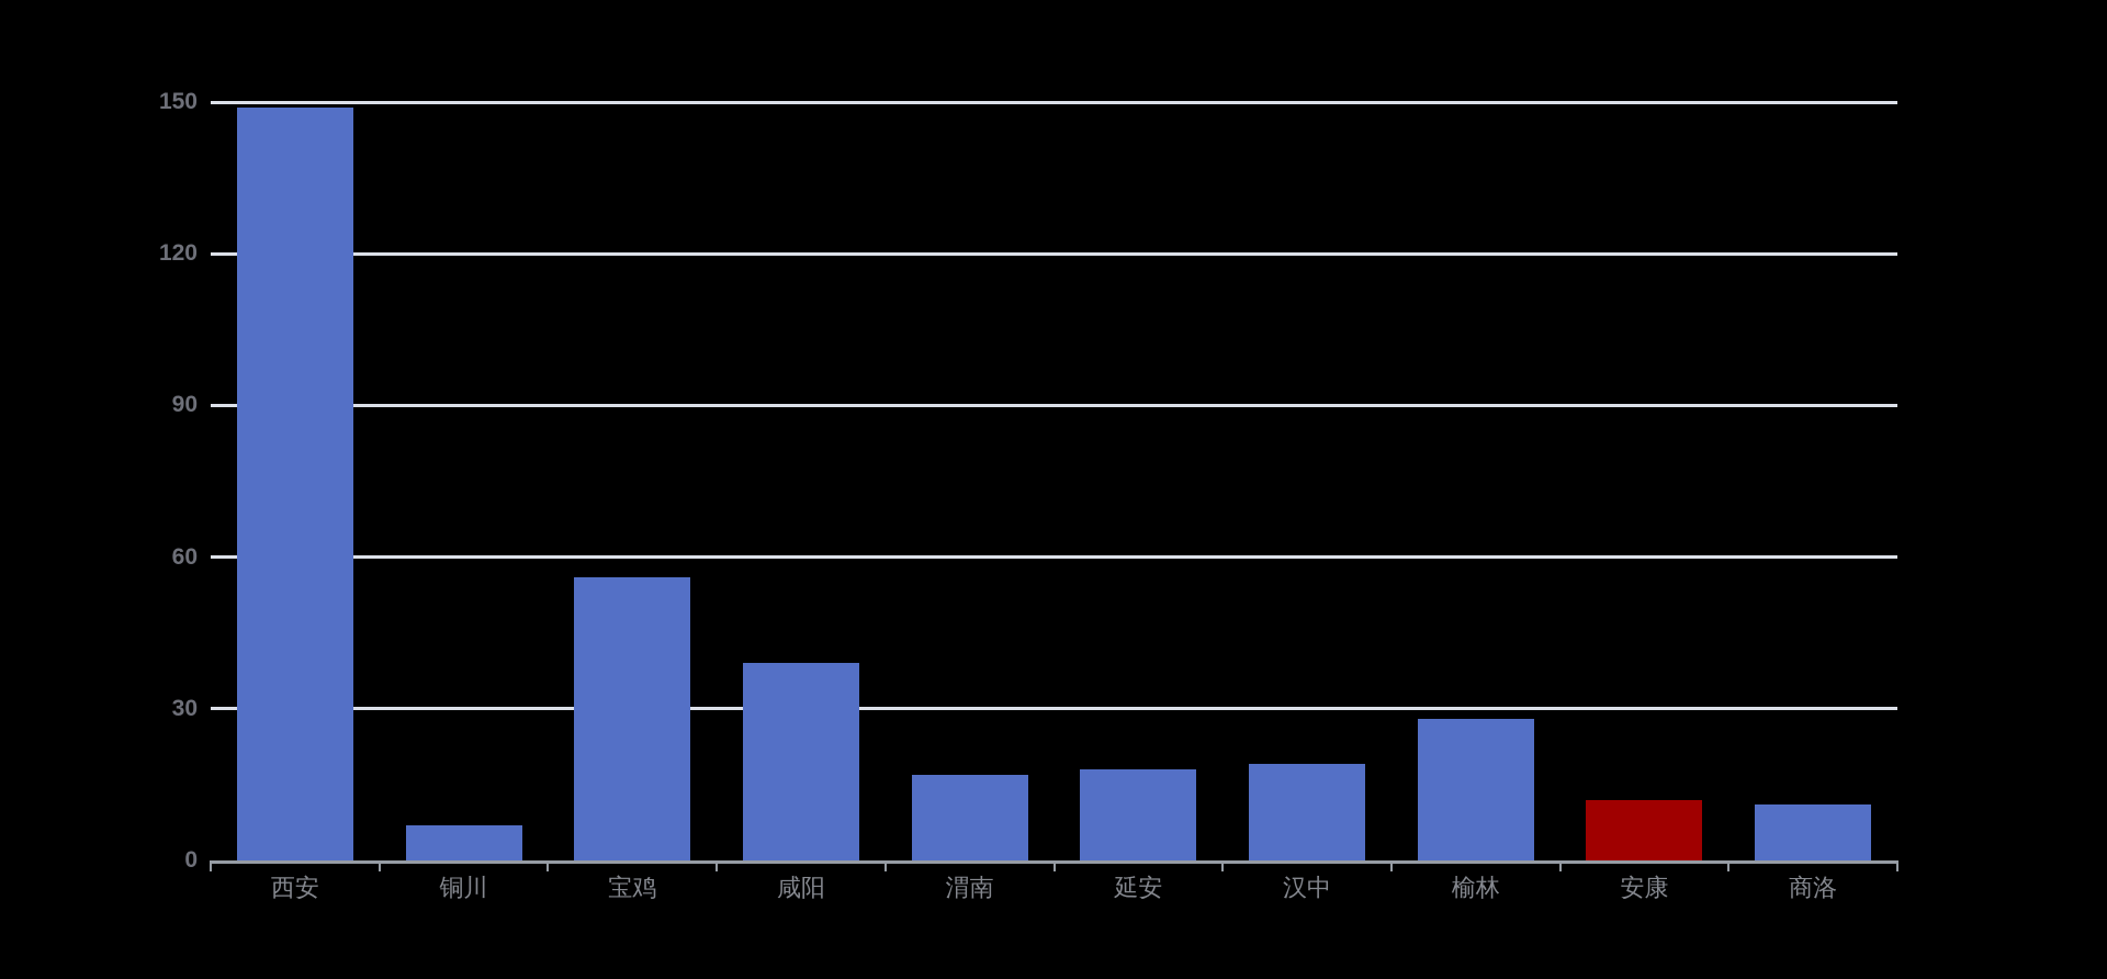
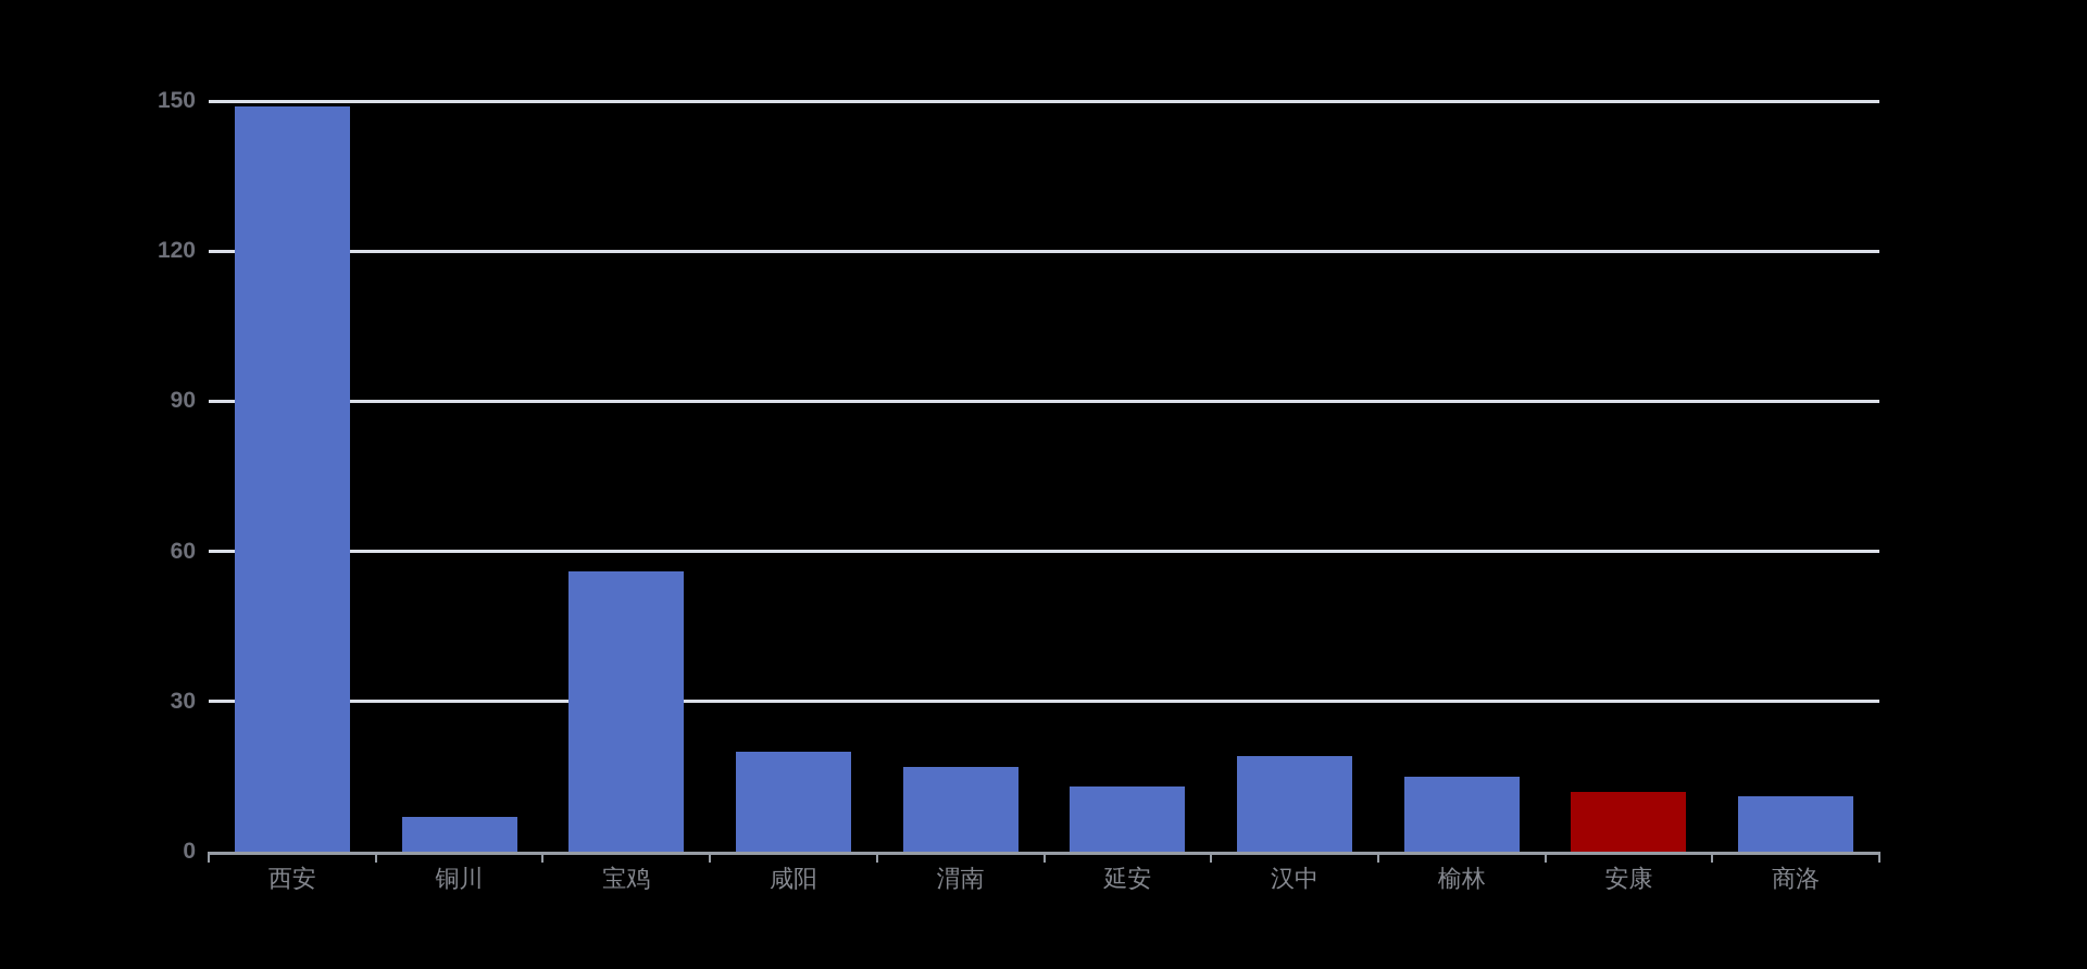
咸阳: 39 -> 20
延安: 18 -> 13
榆林: 28 -> 15
